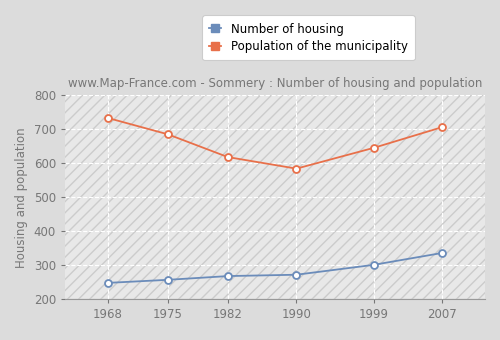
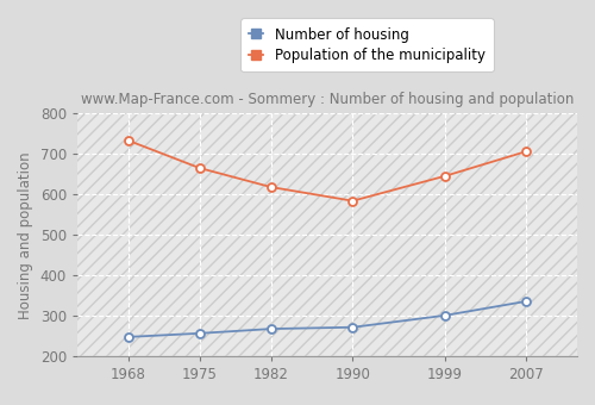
Population of the municipality/1975: 685 -> 665
